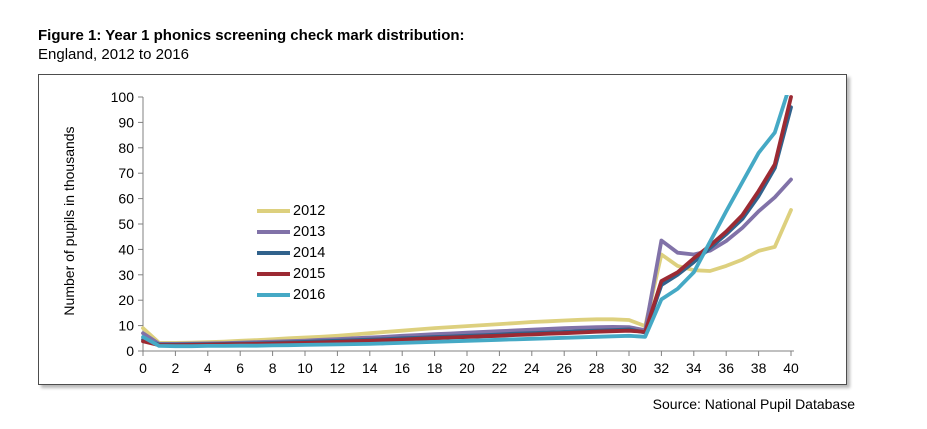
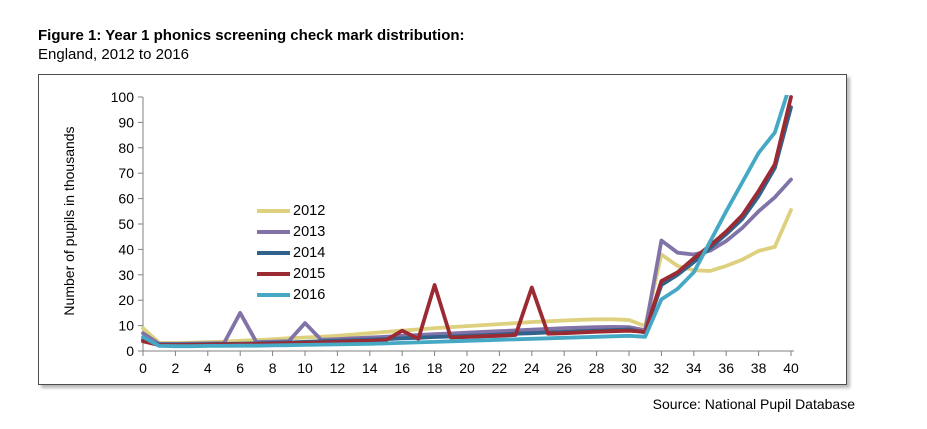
2013/6: 3 -> 15
2013/10: 4 -> 11
2015/16: 4 -> 8
2015/18: 5 -> 26
2015/24: 6 -> 25
